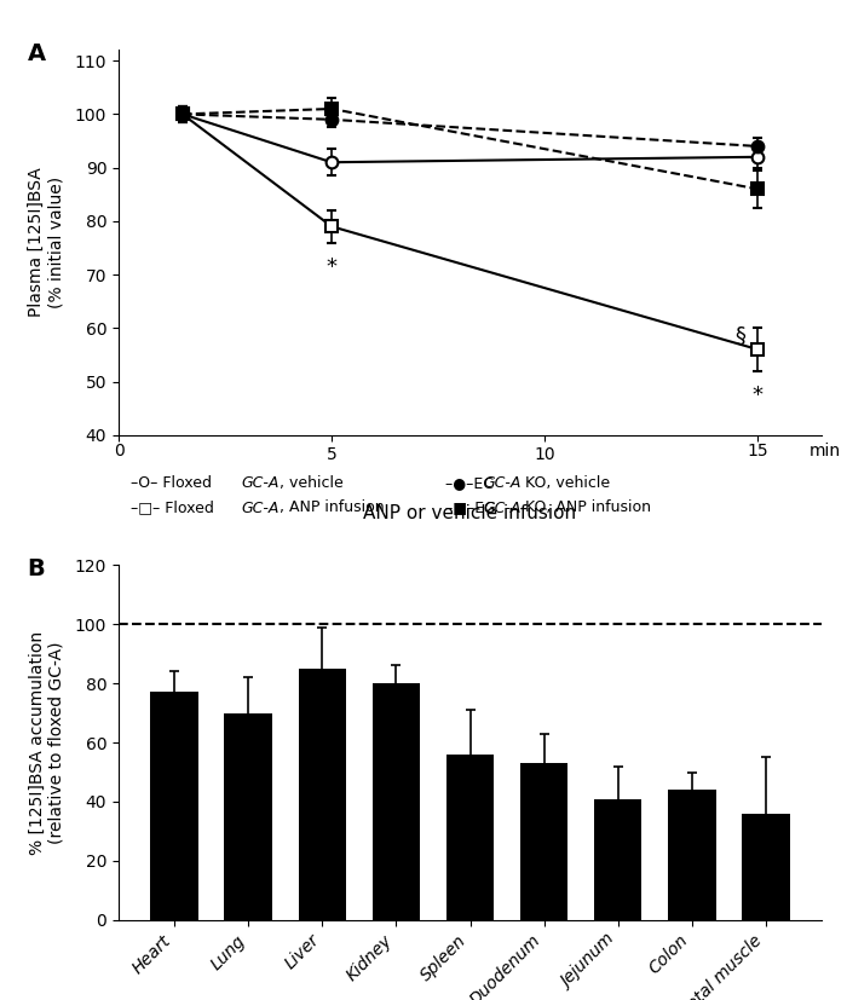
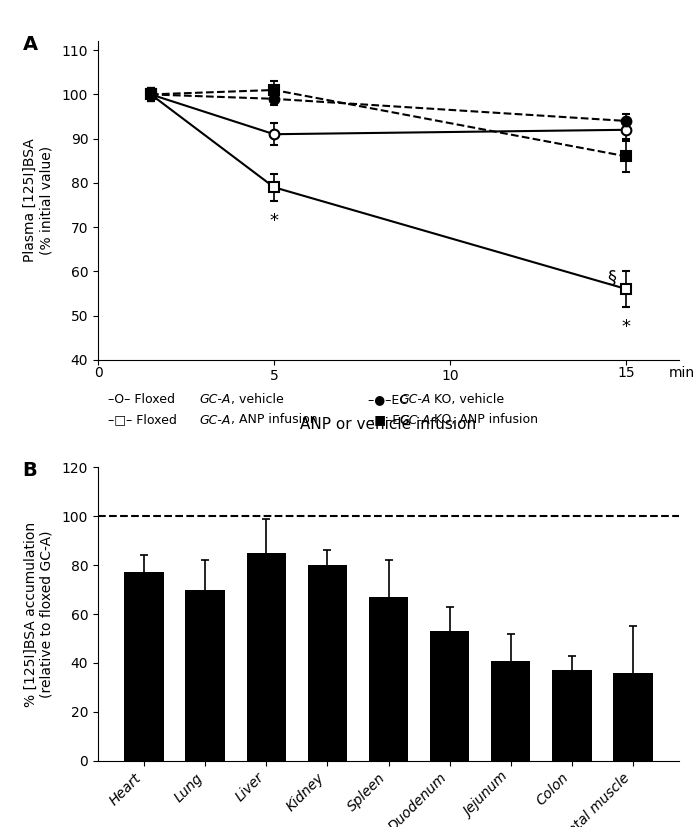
Spleen: 56 -> 67
Colon: 44 -> 37
